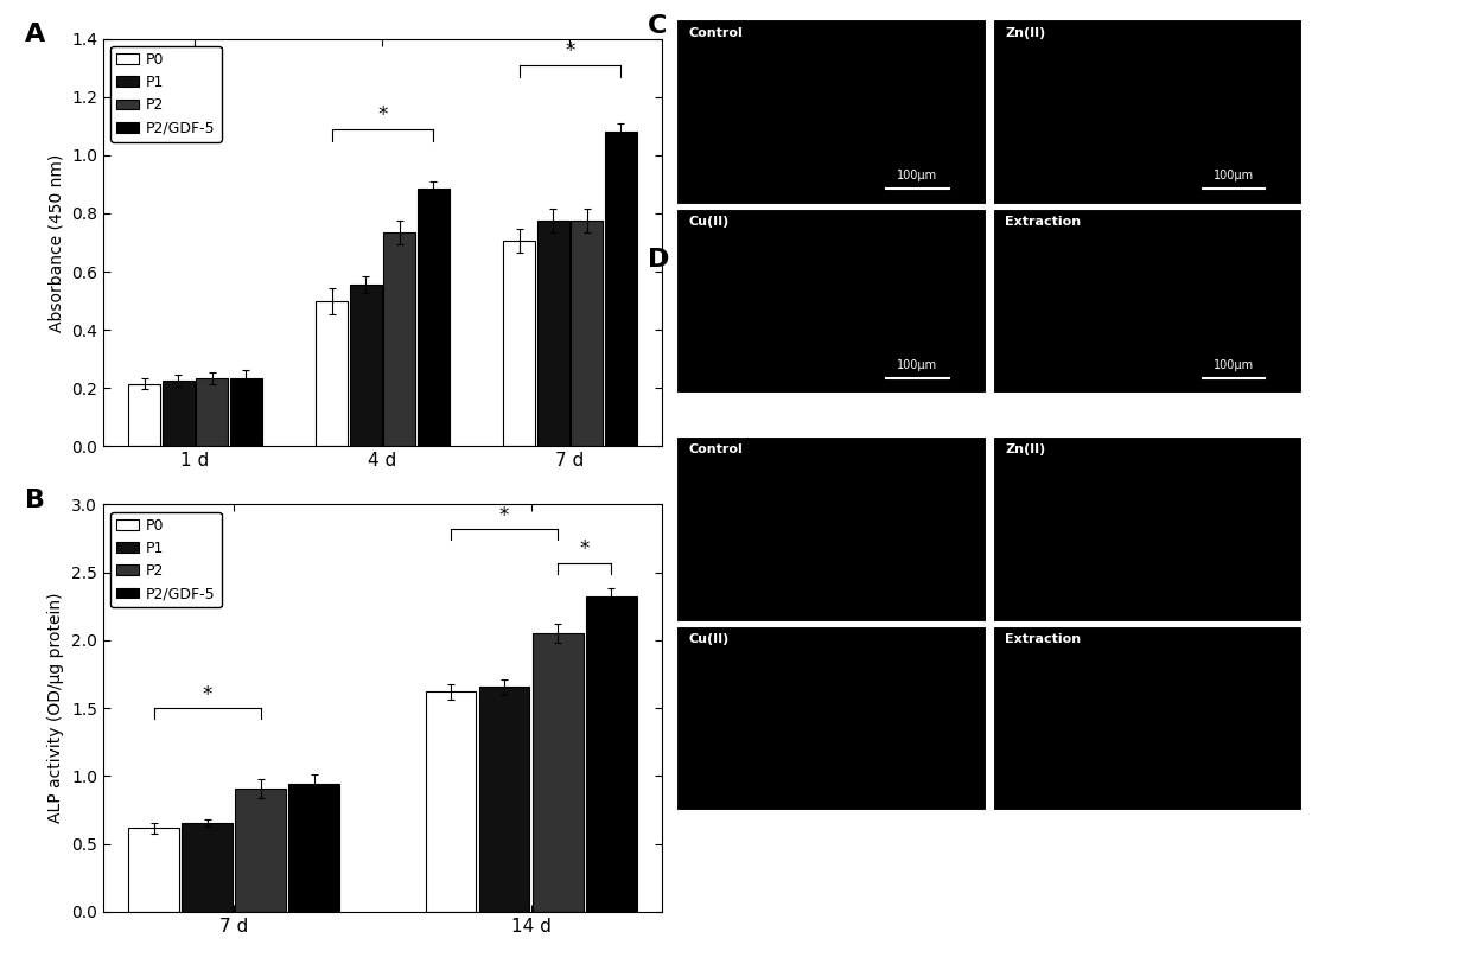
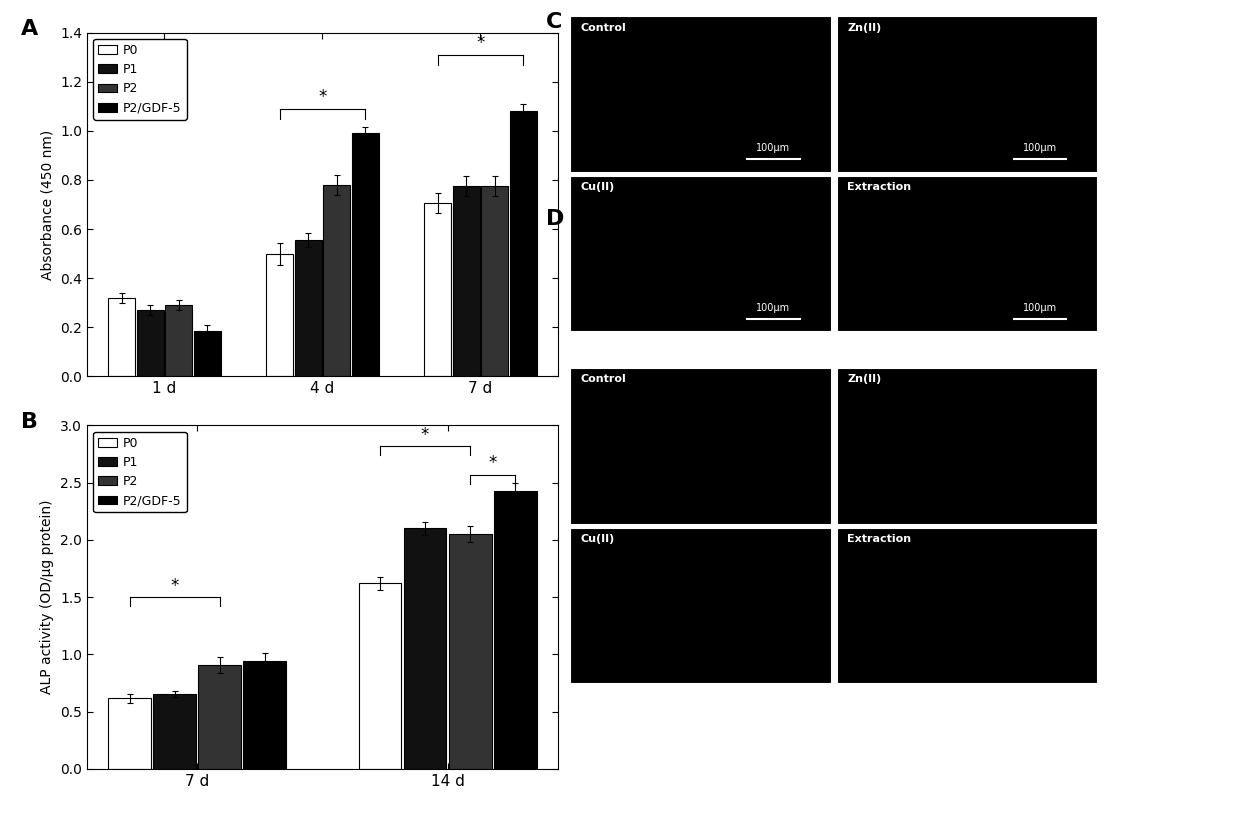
P0/1 d: 0.215 -> 0.320
P1/1 d: 0.225 -> 0.270
P2/1 d: 0.235 -> 0.290
P2/GDF-5/1 d: 0.235 -> 0.185
P2/4 d: 0.735 -> 0.780
P2/GDF-5/4 d: 0.885 -> 0.990
P1/14 d: 1.66 -> 2.10
P2/GDF-5/14 d: 2.32 -> 2.43
